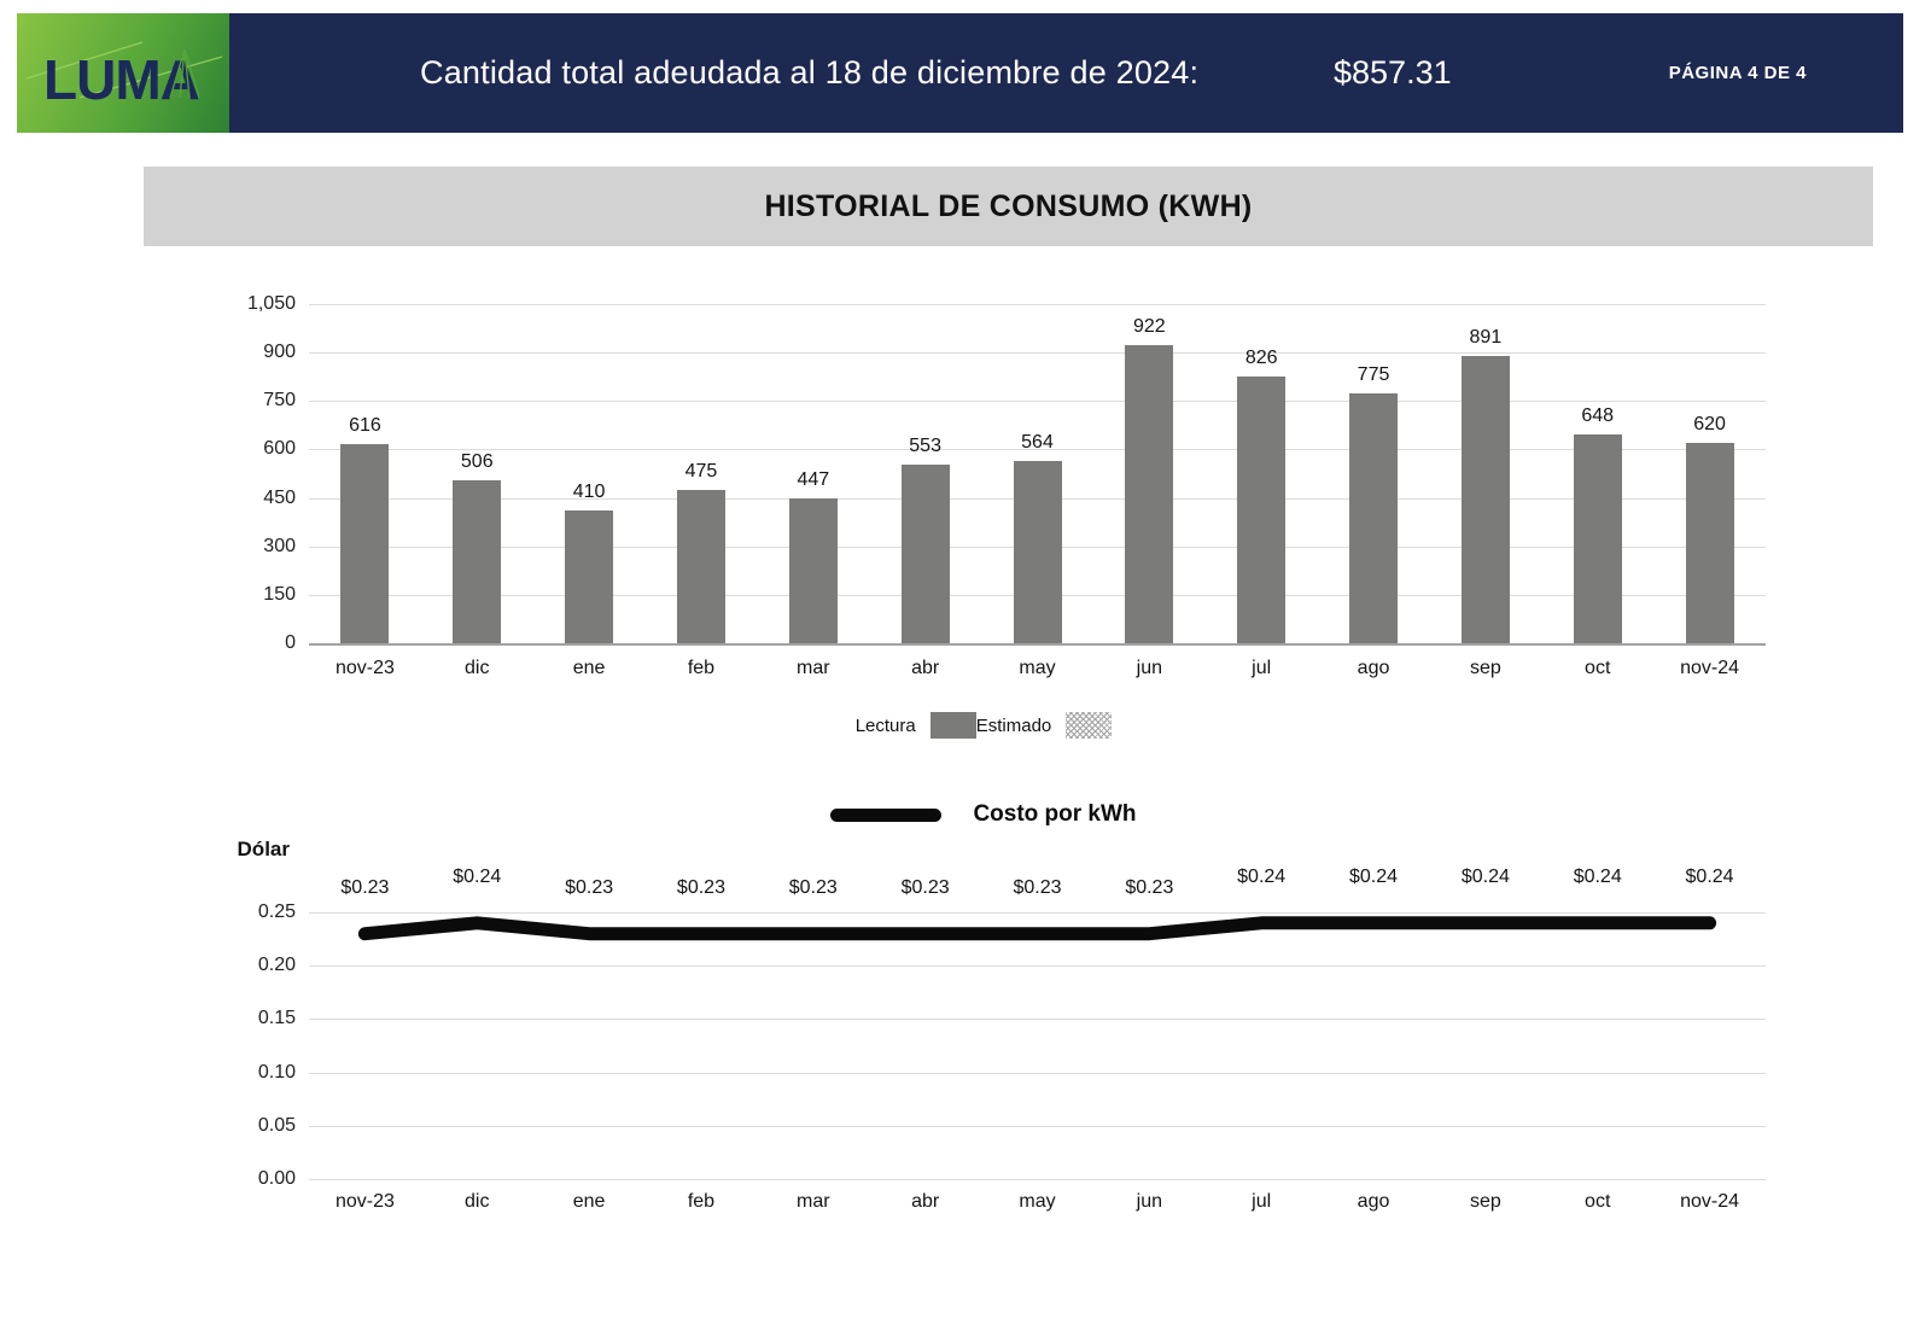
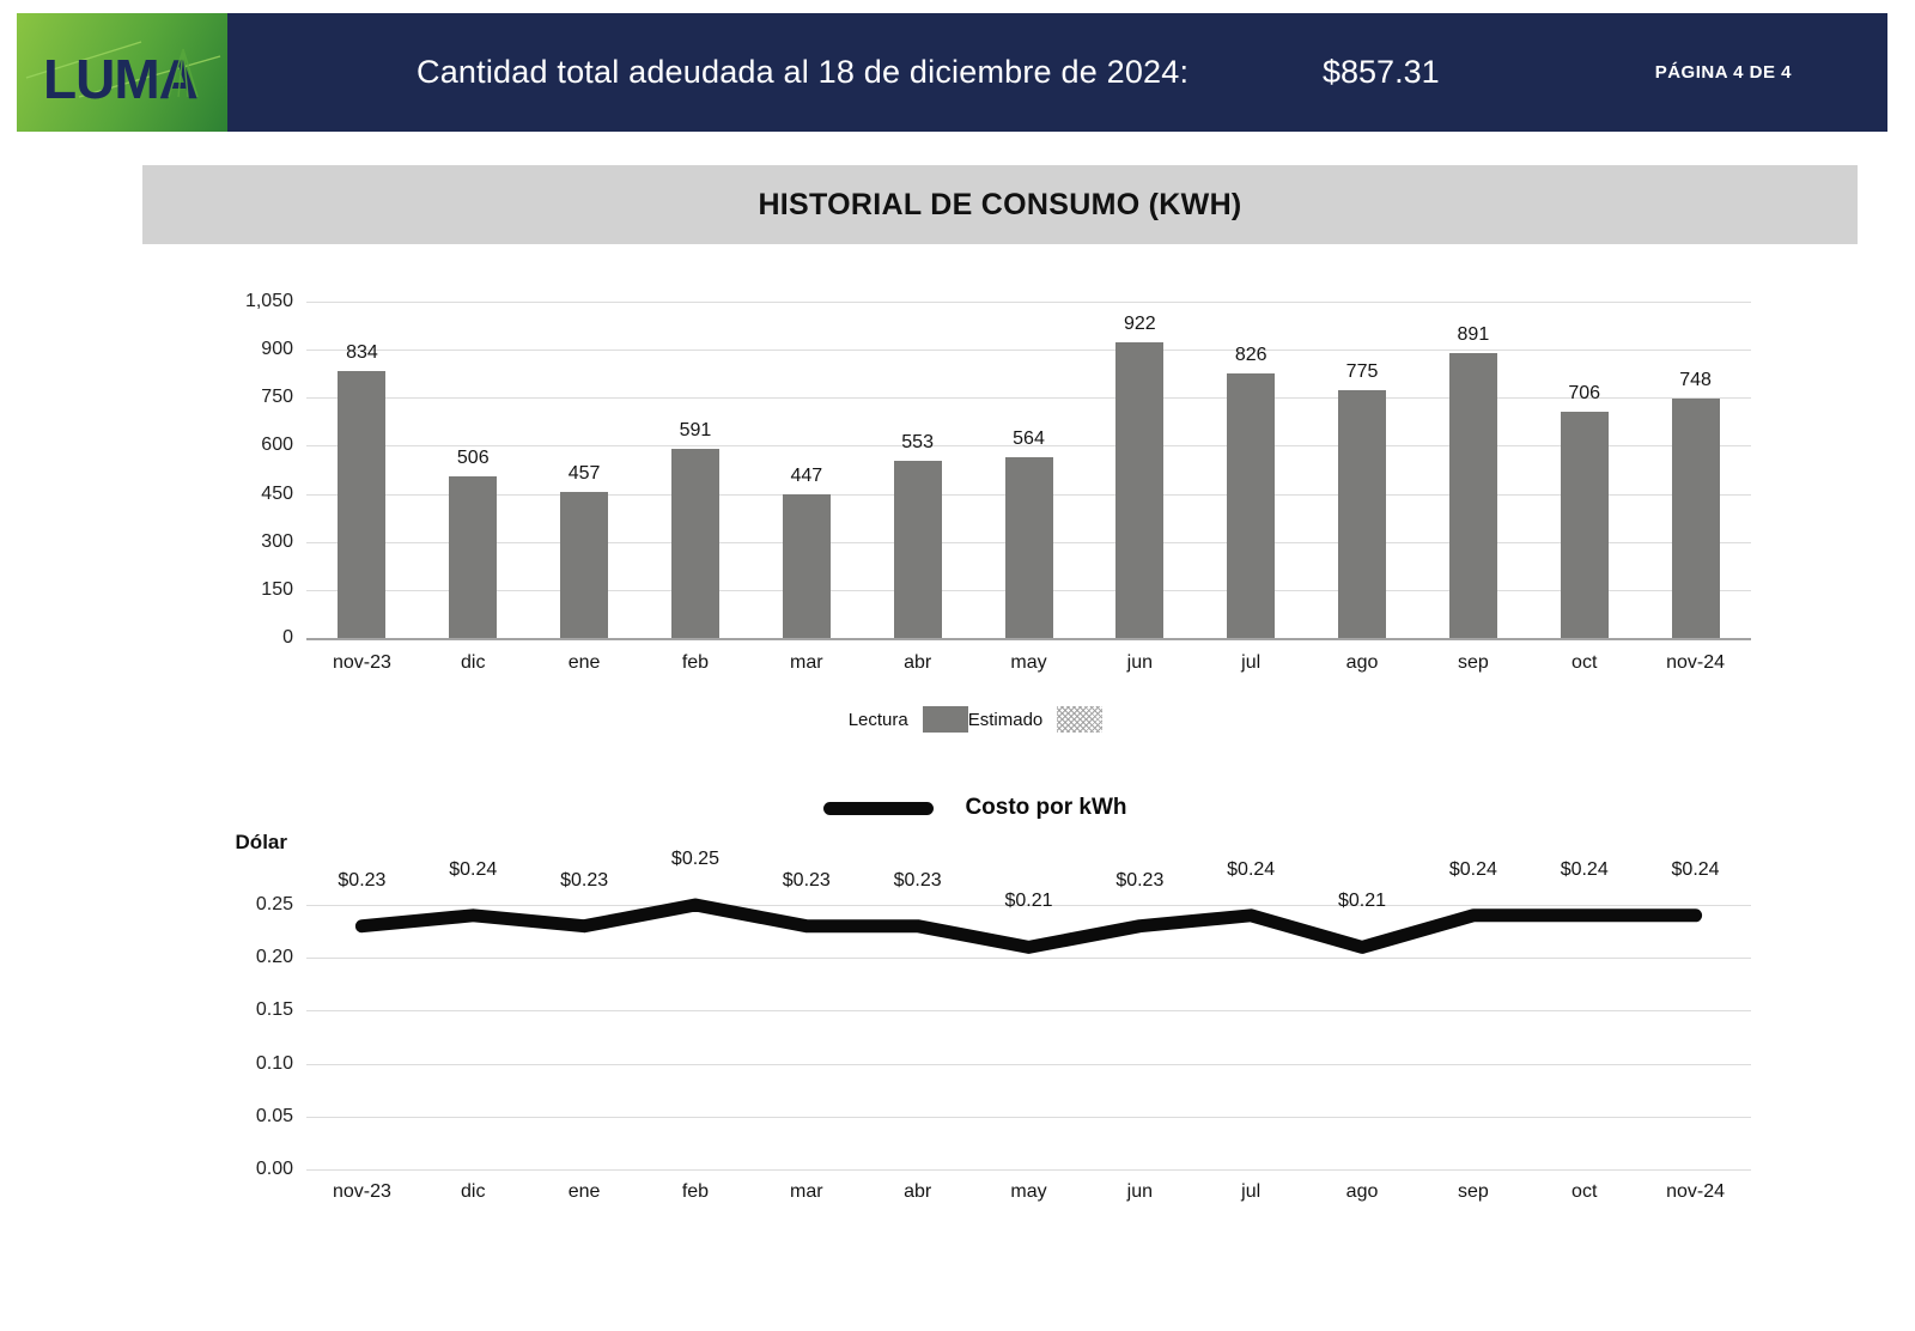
HISTORIAL DE CONSUMO (KWH)/nov-23: 616 -> 834
HISTORIAL DE CONSUMO (KWH)/ene: 410 -> 457
HISTORIAL DE CONSUMO (KWH)/feb: 475 -> 591
HISTORIAL DE CONSUMO (KWH)/oct: 648 -> 706
HISTORIAL DE CONSUMO (KWH)/nov-24: 620 -> 748
Costo por kWh/feb: $0.23 -> $0.25
Costo por kWh/may: $0.23 -> $0.21
Costo por kWh/ago: $0.24 -> $0.21
